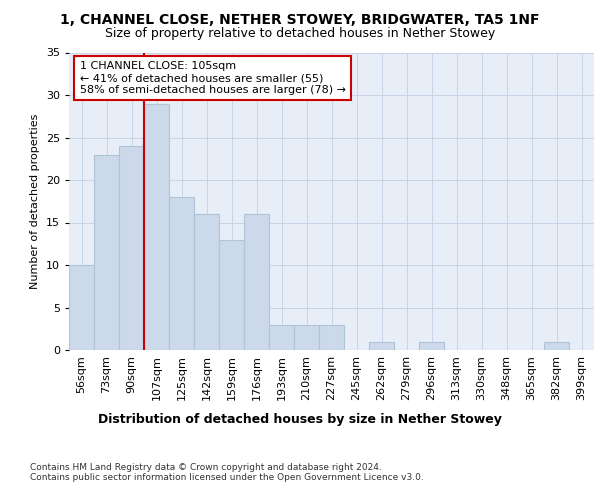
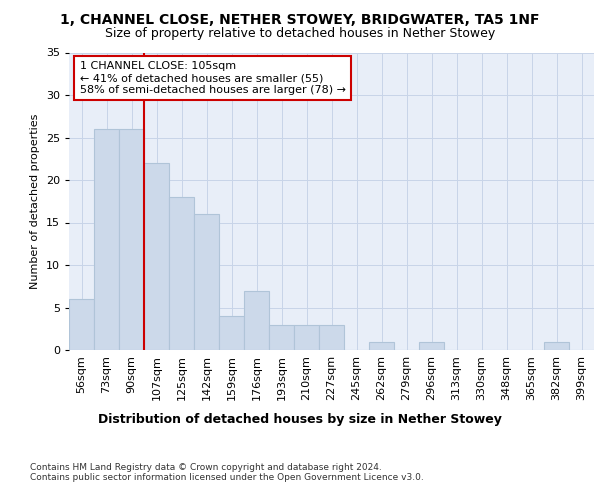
56sqm: 10 -> 6
73sqm: 23 -> 26
90sqm: 24 -> 26
107sqm: 29 -> 22
159sqm: 13 -> 4
176sqm: 16 -> 7
